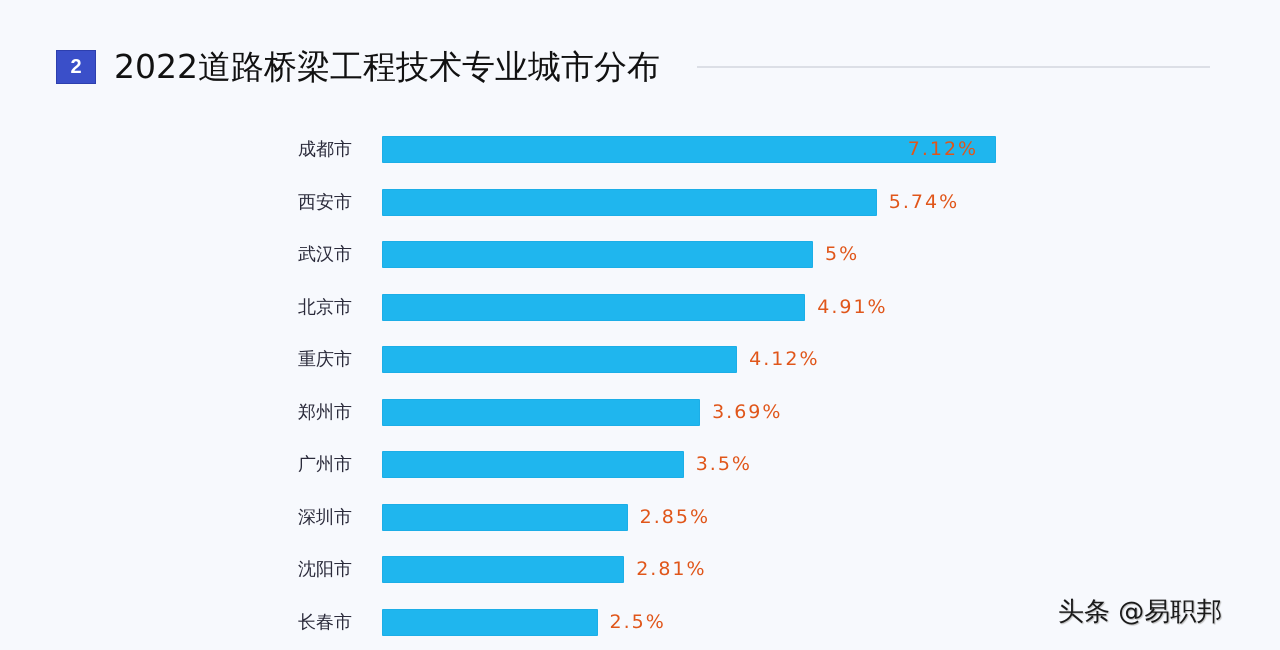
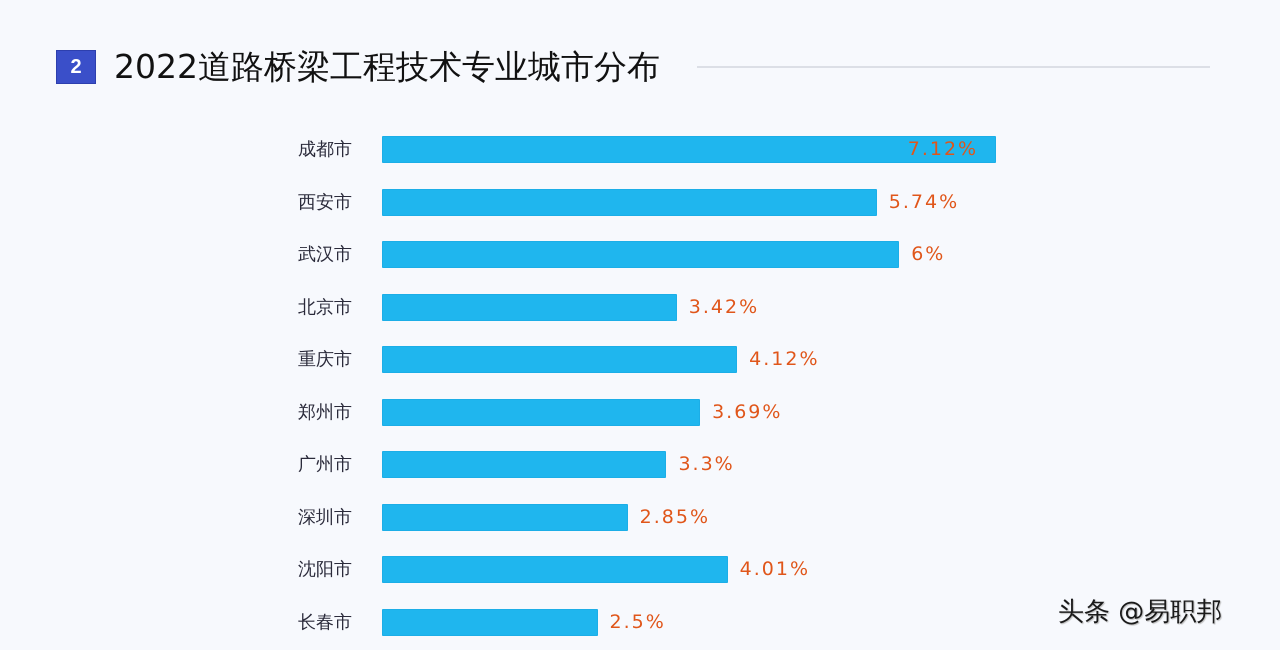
武汉市: 5% -> 6%
北京市: 4.91% -> 3.42%
广州市: 3.5% -> 3.3%
沈阳市: 2.81% -> 4.01%
